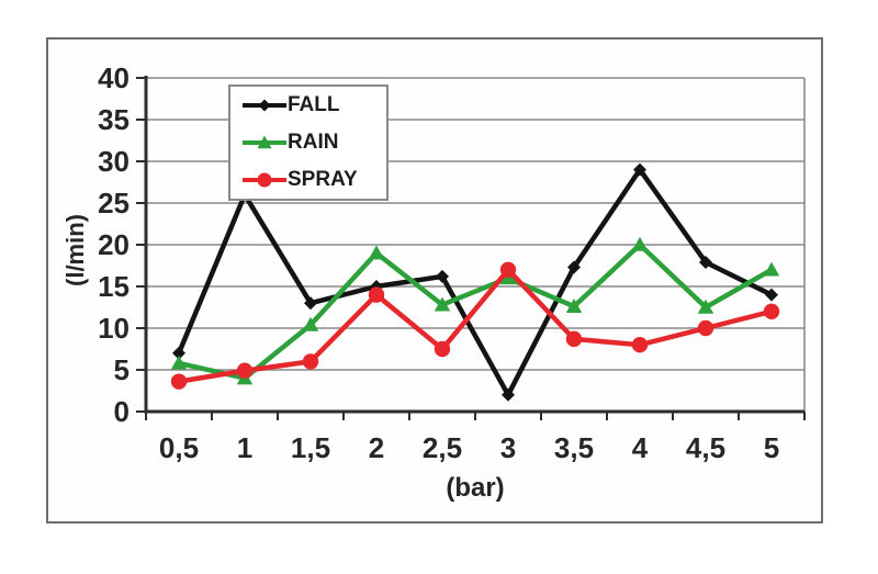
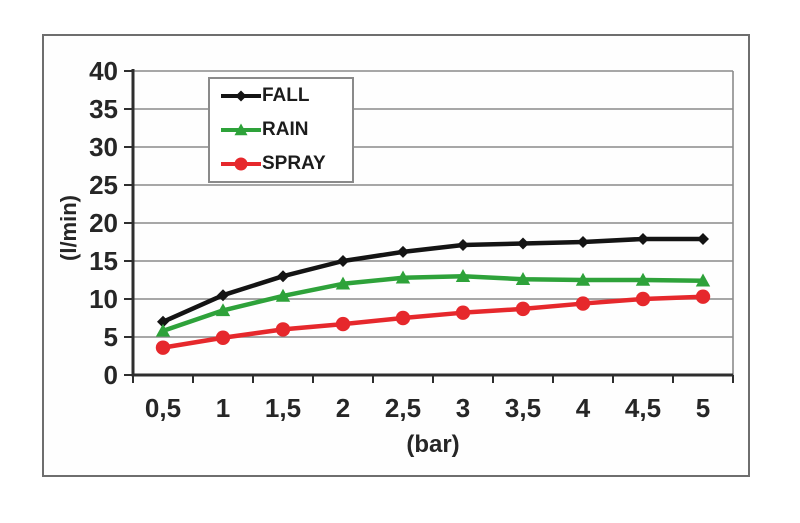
FALL/1: 26 -> 10
RAIN/1: 4 -> 8
RAIN/2: 19 -> 12
SPRAY/2: 14 -> 7
FALL/3: 2 -> 17
RAIN/3: 16 -> 13
SPRAY/3: 17 -> 8
FALL/4: 29 -> 18
RAIN/4: 20 -> 12
SPRAY/4: 8 -> 9
FALL/5: 14 -> 18
RAIN/5: 17 -> 12
SPRAY/5: 12 -> 10
